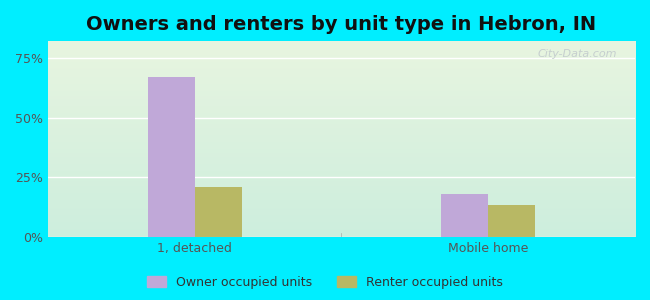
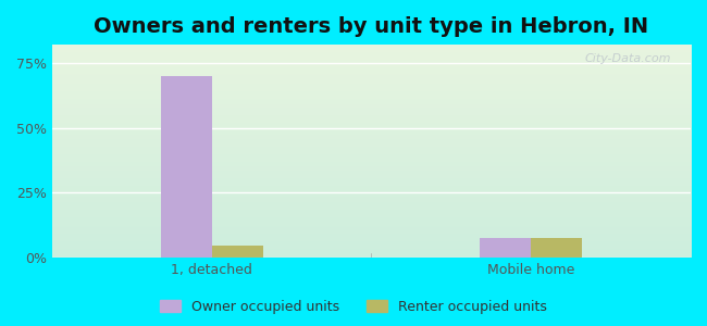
Owner occupied units/1, detached: 67.0% -> 70.0%
Renter occupied units/1, detached: 21.0% -> 4.5%
Owner occupied units/Mobile home: 18.0% -> 7.5%
Renter occupied units/Mobile home: 13.5% -> 7.5%
